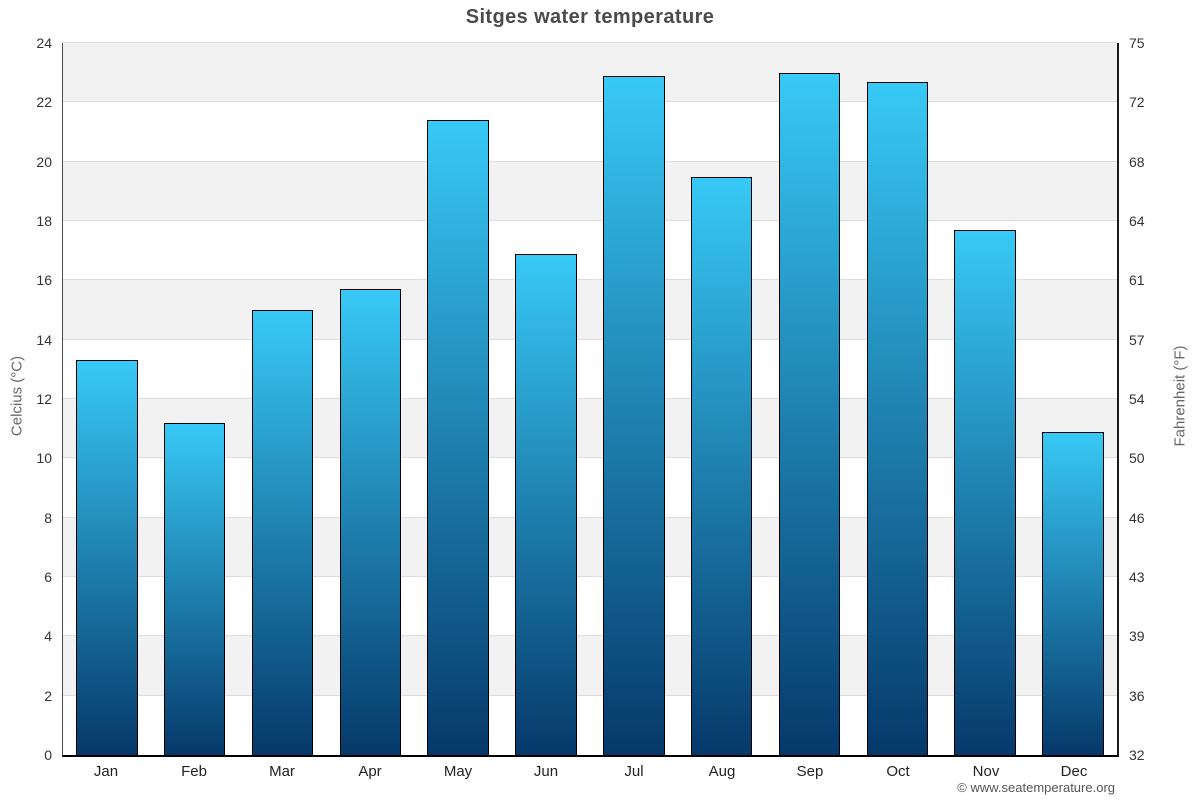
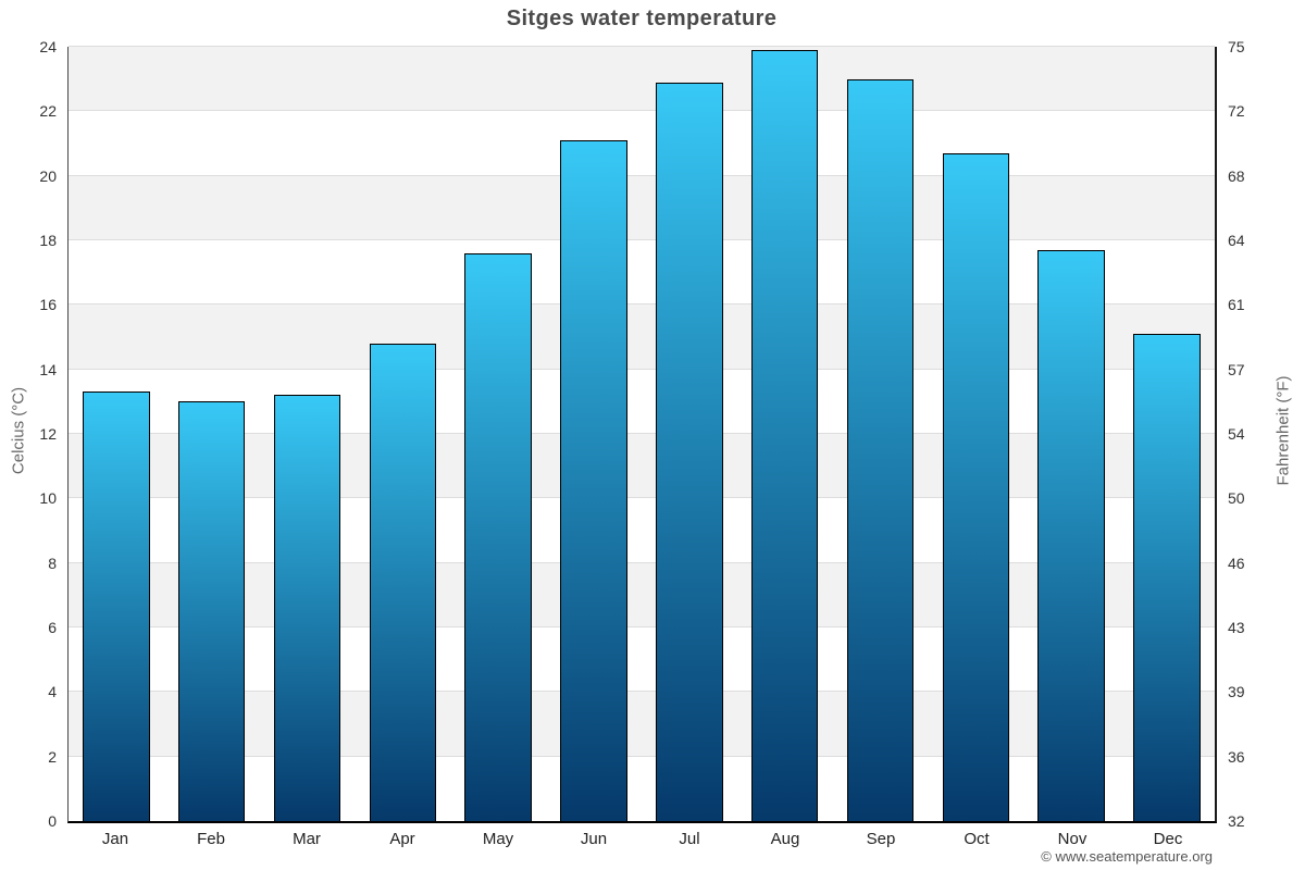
Feb: 11.2 -> 13.0
Mar: 15.0 -> 13.2
Apr: 15.7 -> 14.8
May: 21.4 -> 17.6
Jun: 16.9 -> 21.1
Aug: 19.5 -> 23.9
Oct: 22.7 -> 20.7
Dec: 10.9 -> 15.1
